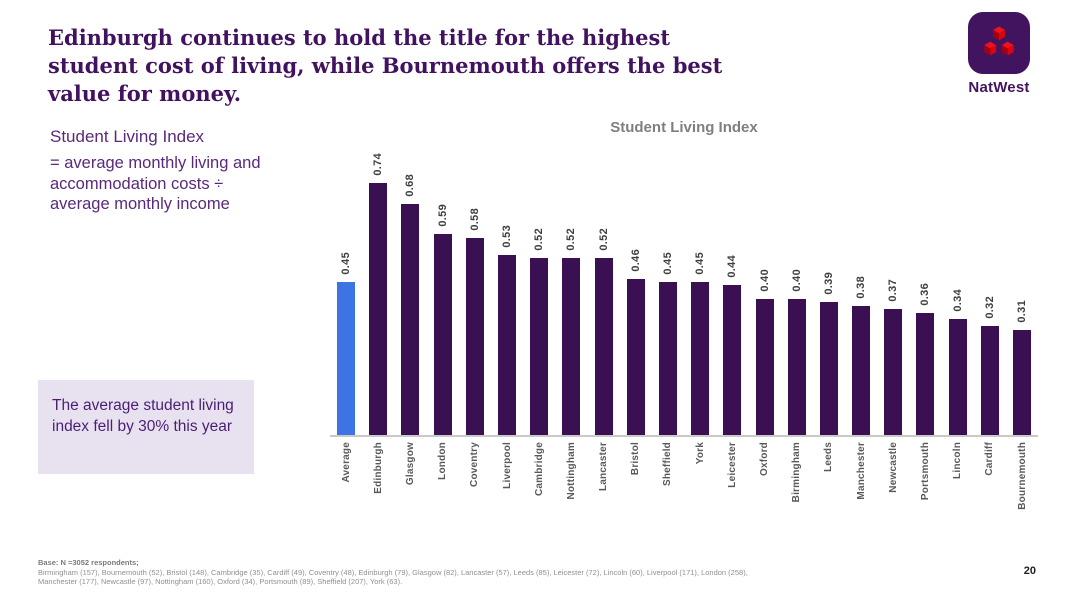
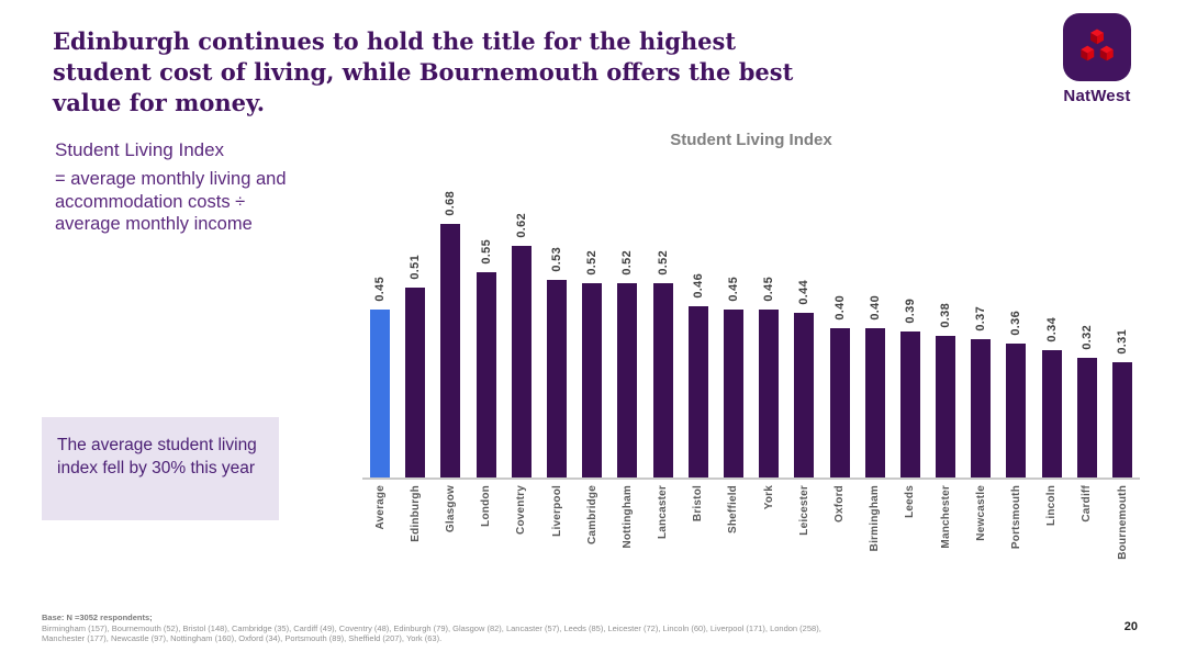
Edinburgh: 0.74 -> 0.51
London: 0.59 -> 0.55
Coventry: 0.58 -> 0.62
